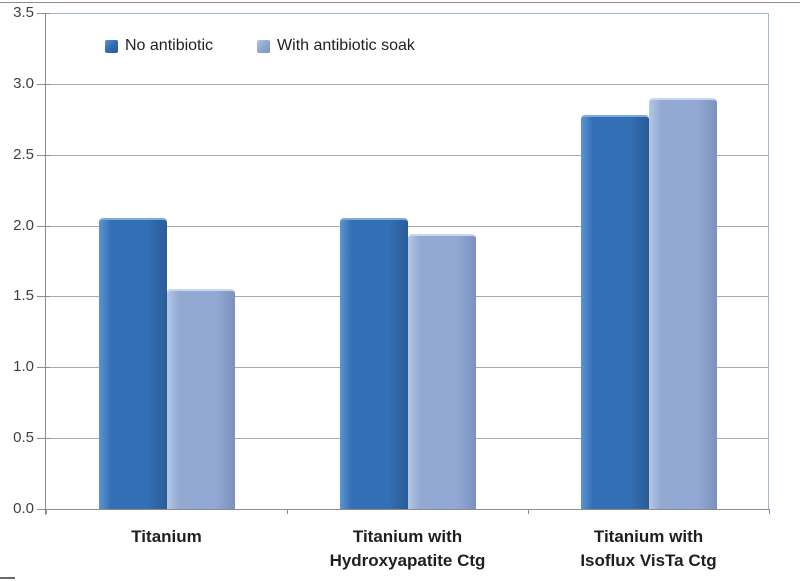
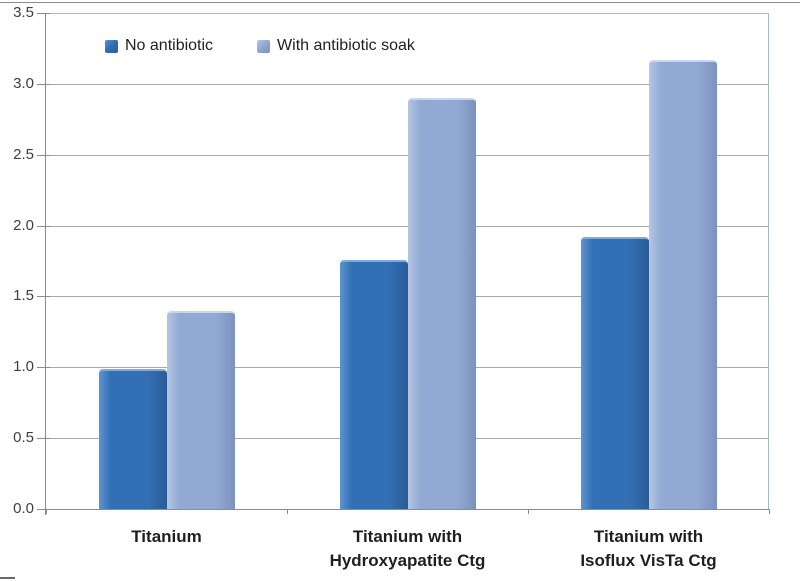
No antibiotic/Titanium: 2.05 -> 0.99
With antibiotic soak/Titanium: 1.55 -> 1.40
No antibiotic/Titanium with Hydroxyapatite Ctg: 2.05 -> 1.76
With antibiotic soak/Titanium with Hydroxyapatite Ctg: 1.94 -> 2.90
No antibiotic/Titanium with Isoflux VisTa Ctg: 2.78 -> 1.92
With antibiotic soak/Titanium with Isoflux VisTa Ctg: 2.90 -> 3.17
